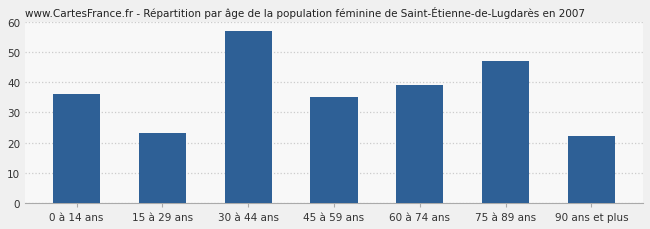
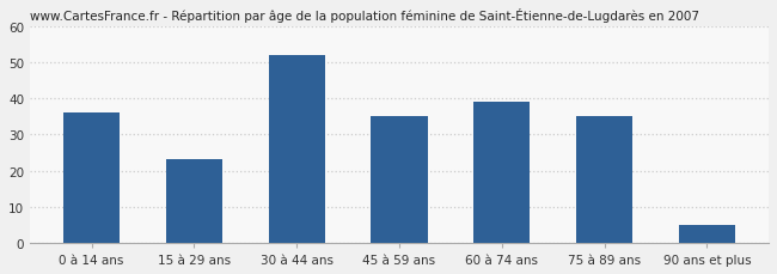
30 à 44 ans: 57 -> 52
75 à 89 ans: 47 -> 35
90 ans et plus: 22 -> 5
